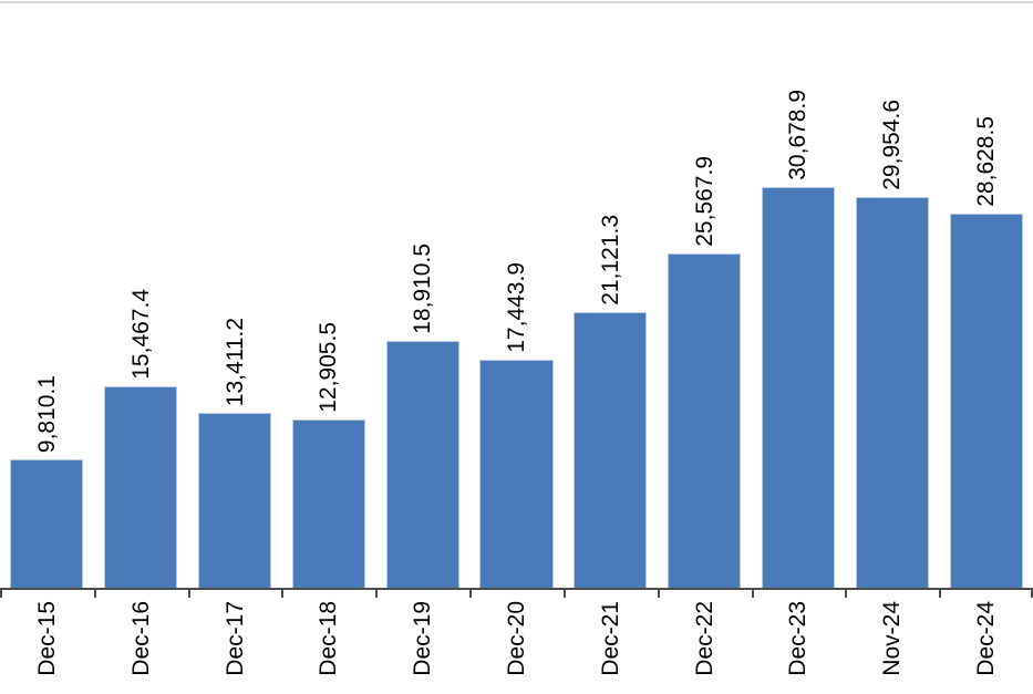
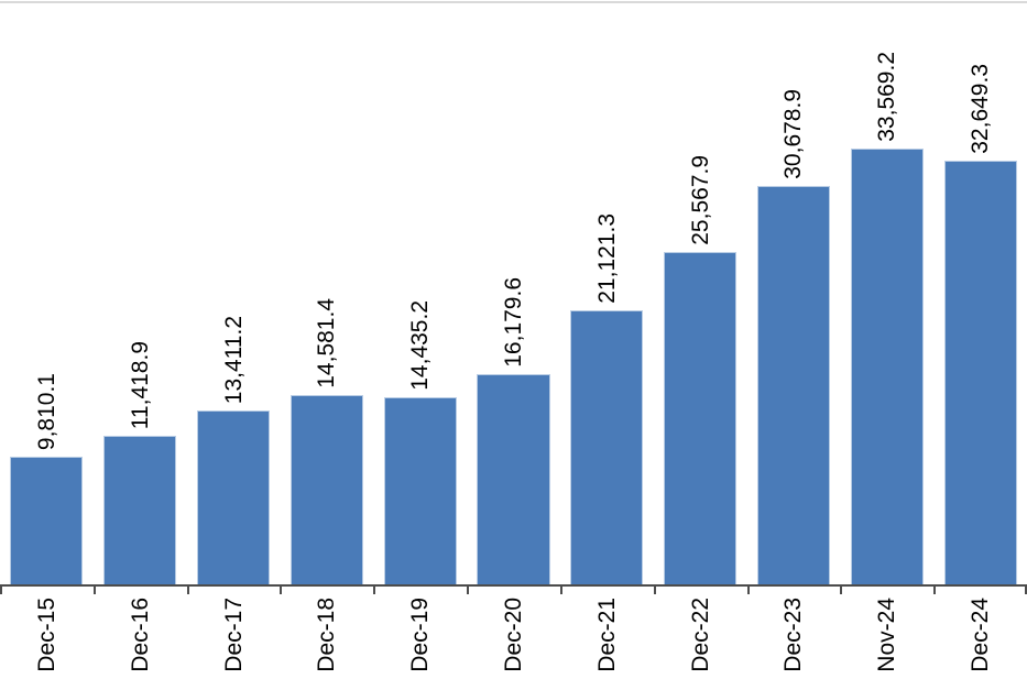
Dec-16: 15,467.4 -> 11,418.9
Dec-18: 12,905.5 -> 14,581.4
Dec-19: 18,910.5 -> 14,435.2
Dec-20: 17,443.9 -> 16,179.6
Nov-24: 29,954.6 -> 33,569.2
Dec-24: 28,628.5 -> 32,649.3
